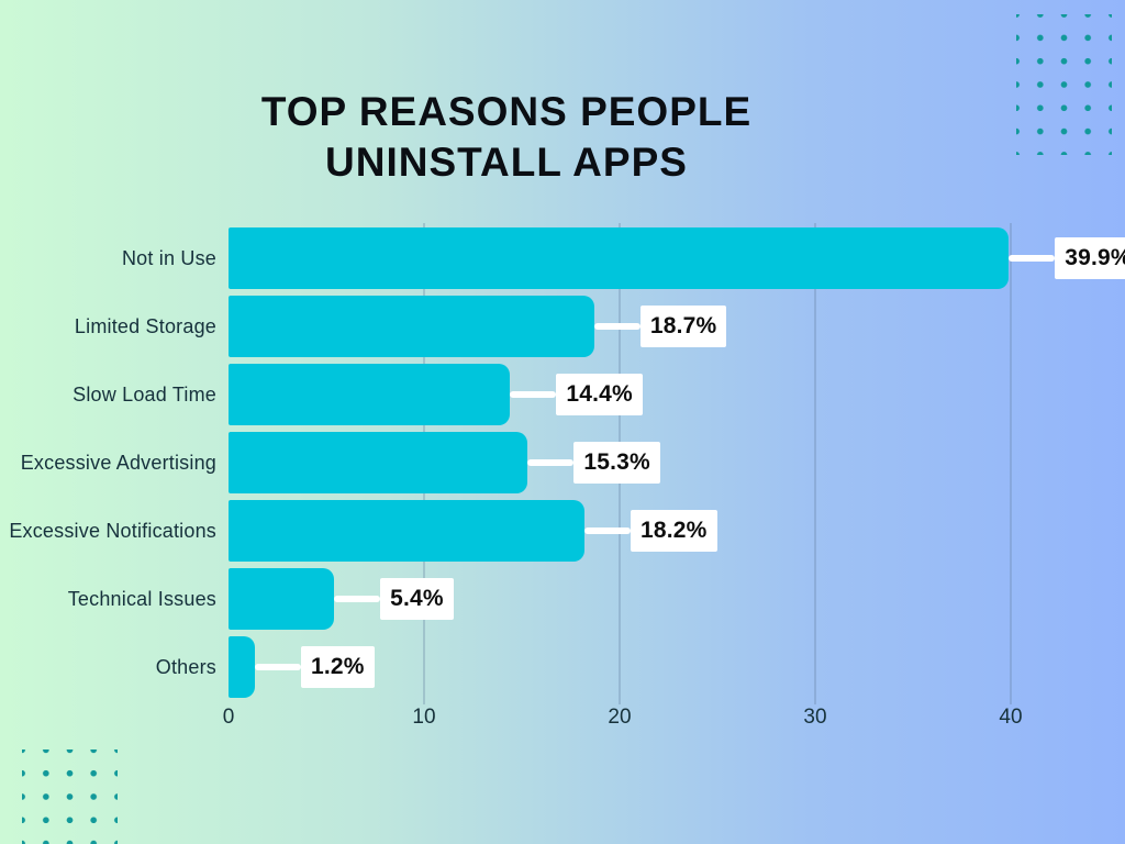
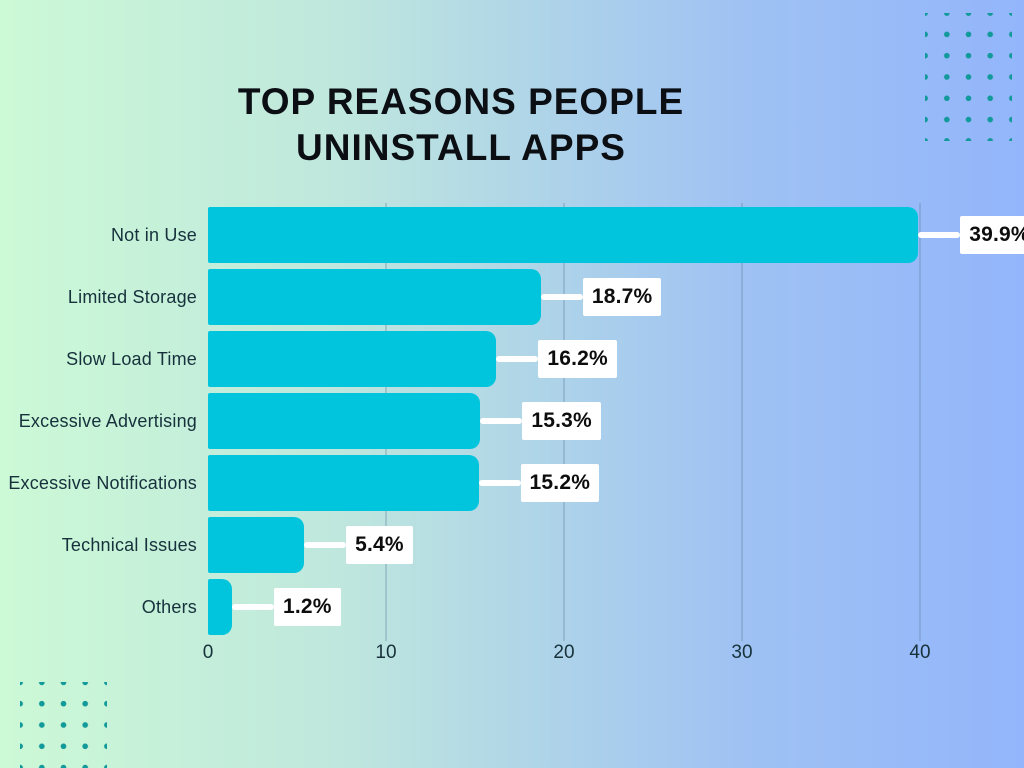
Slow Load Time: 14.4% -> 16.2%
Excessive Notifications: 18.2% -> 15.2%
